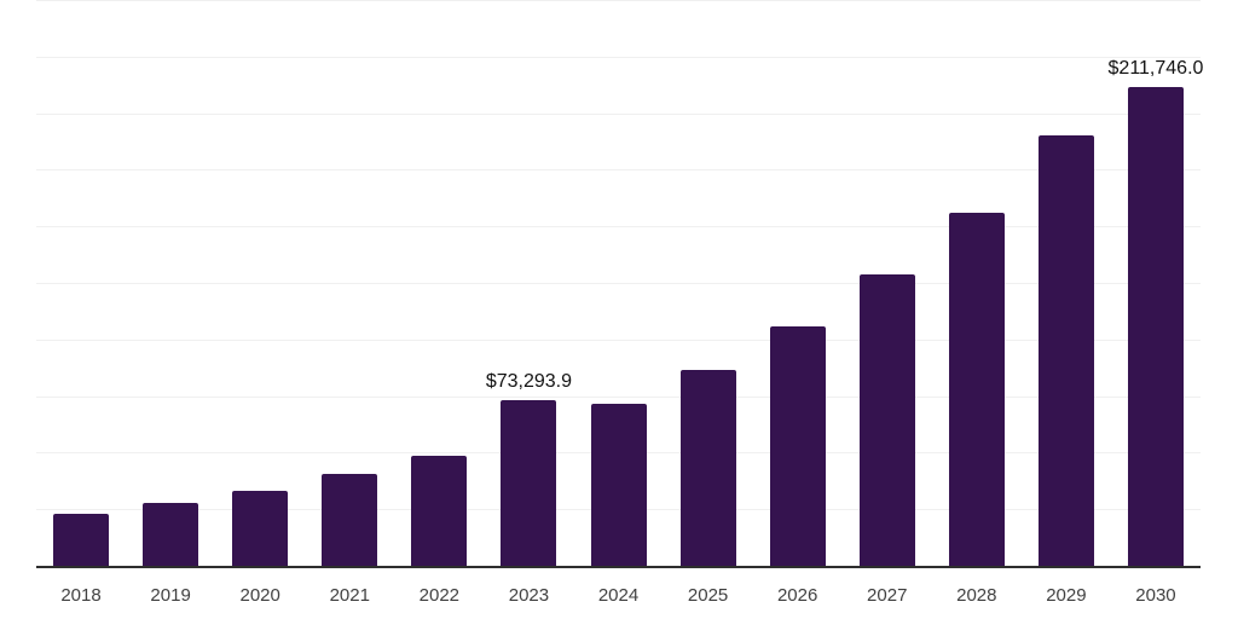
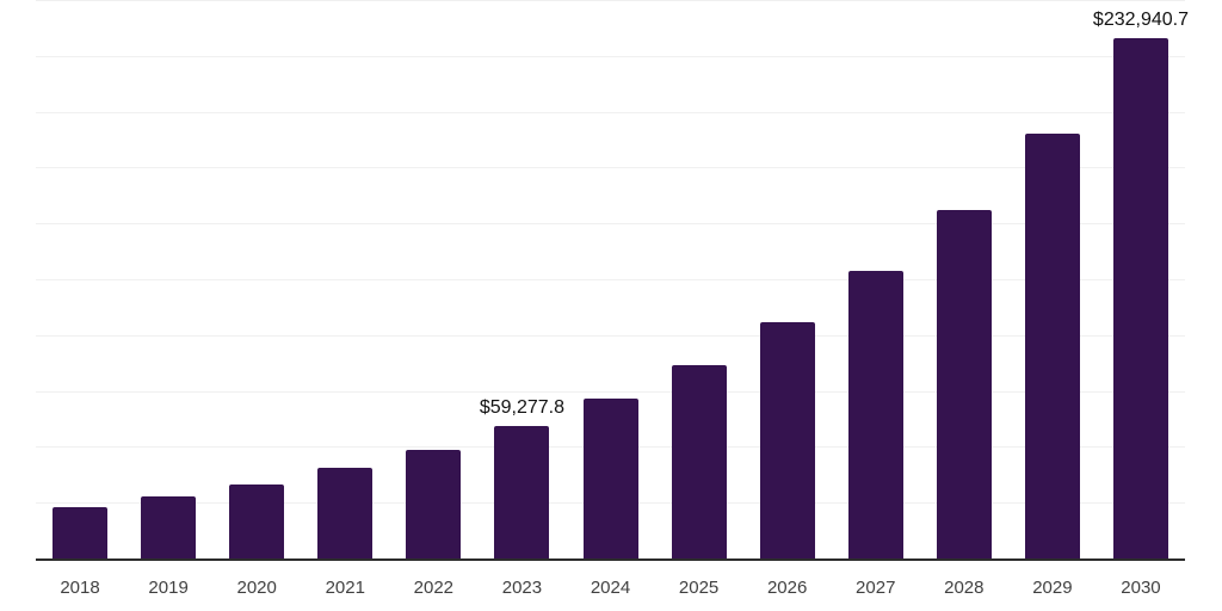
2023: $73,293.9 -> $59,277.8
2030: $211,746.0 -> $232,940.7
